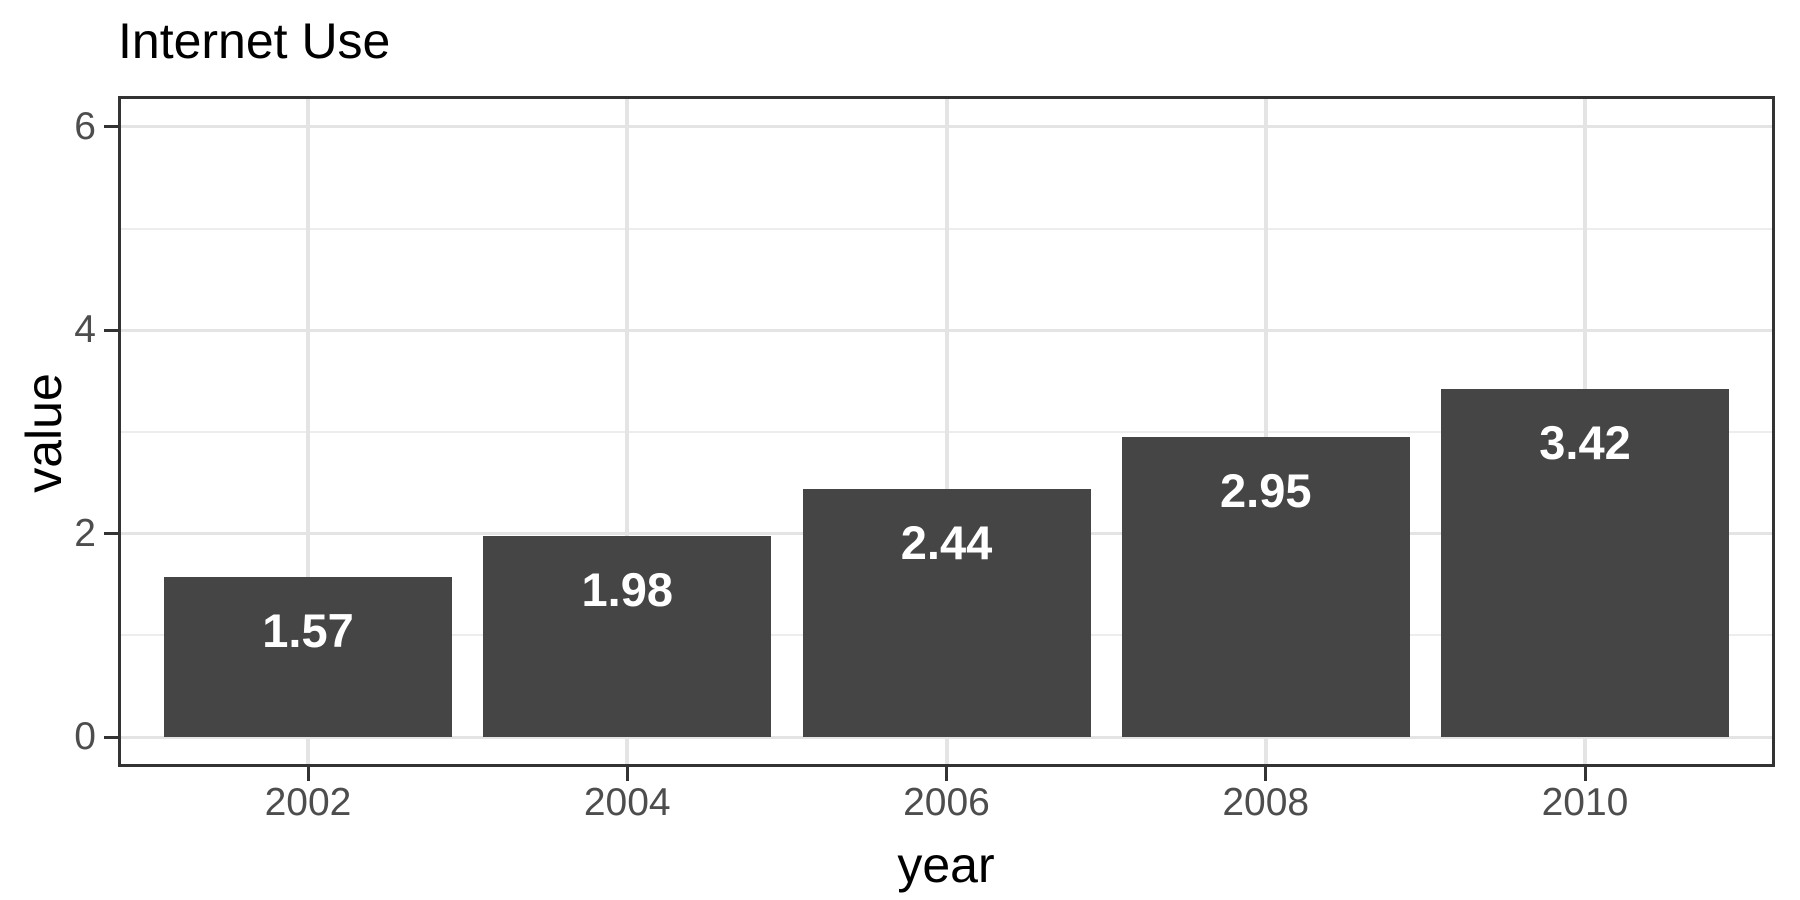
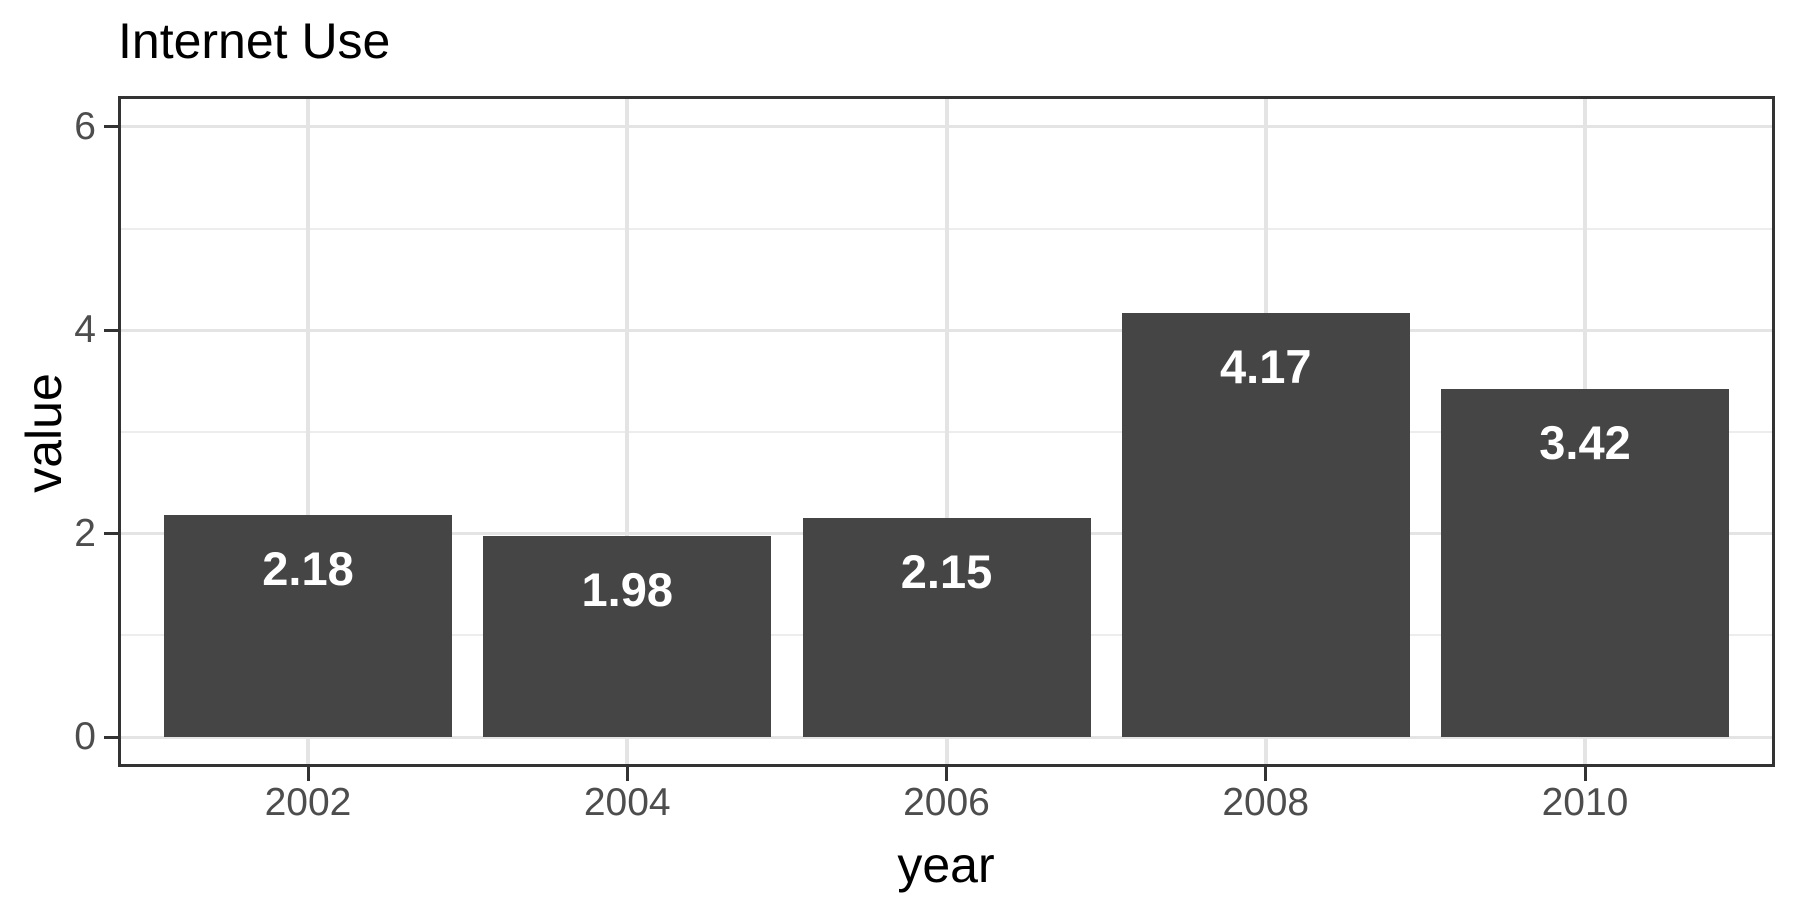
2002: 1.57 -> 2.18
2006: 2.44 -> 2.15
2008: 2.95 -> 4.17
